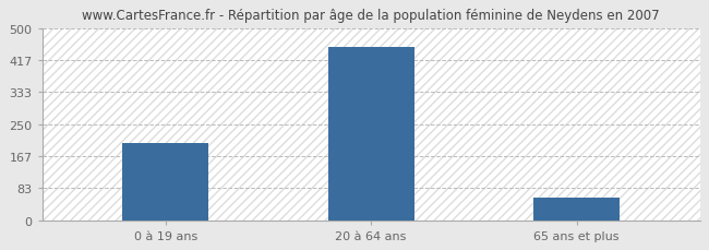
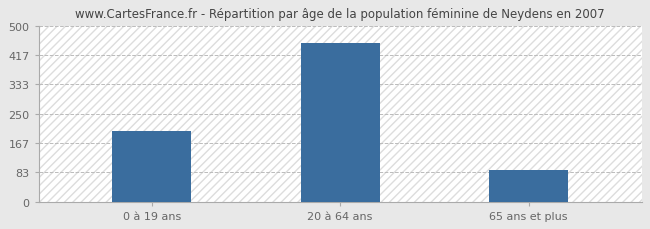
65 ans et plus: 60 -> 90
